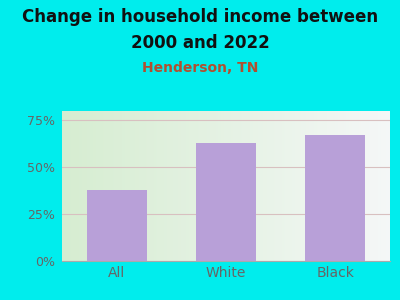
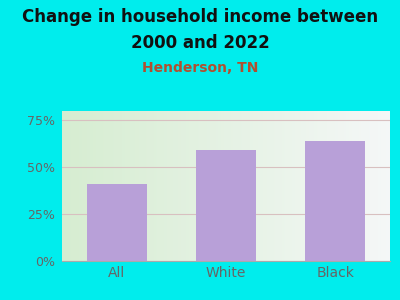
All: 38% -> 41%
White: 63% -> 59%
Black: 67% -> 64%
